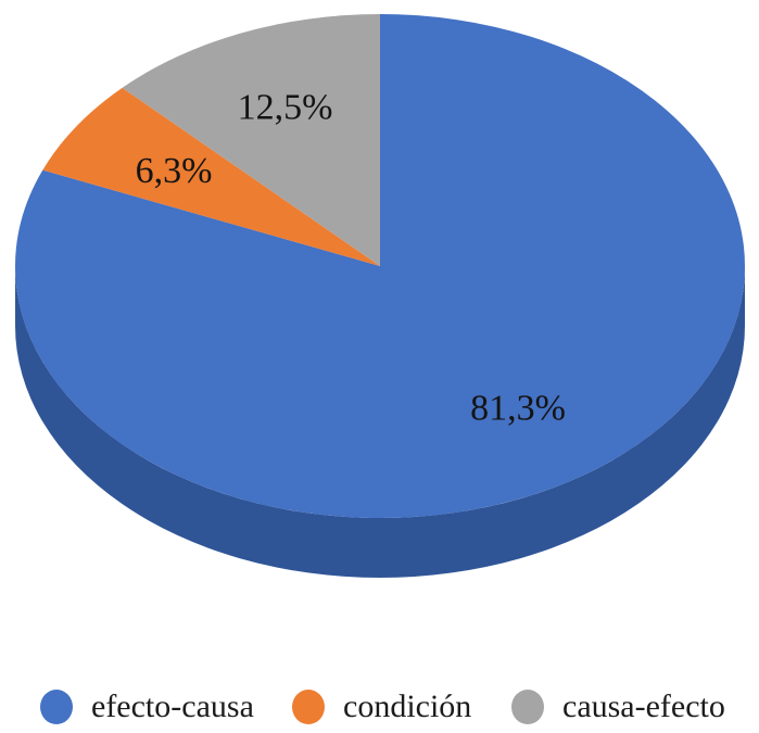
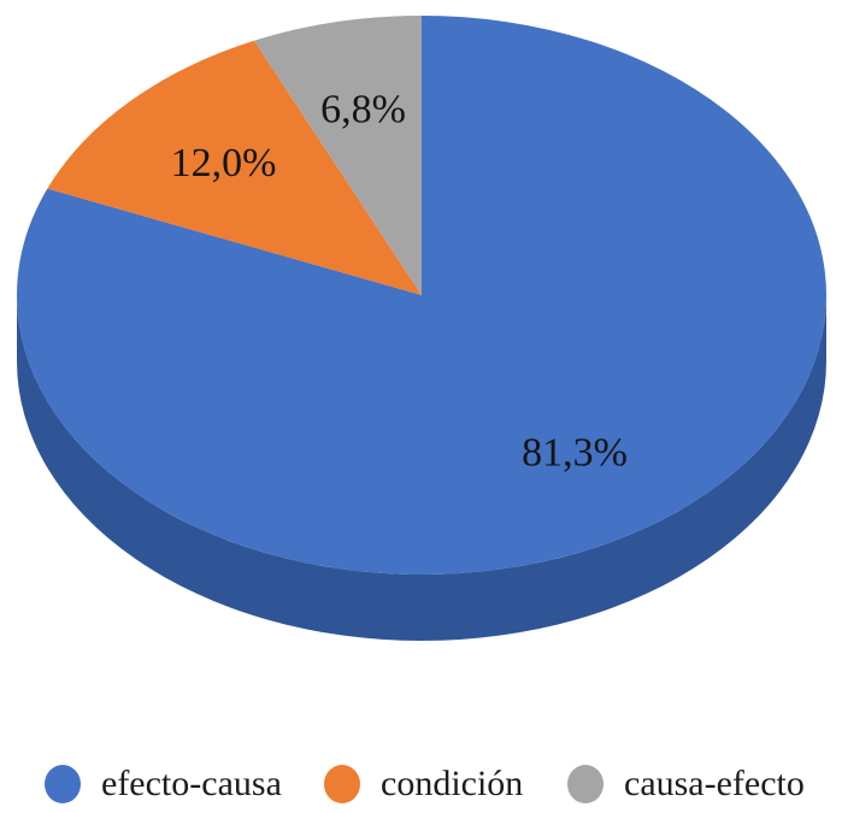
condición: 6,3% -> 12,0%
causa-efecto: 12,5% -> 6,8%
